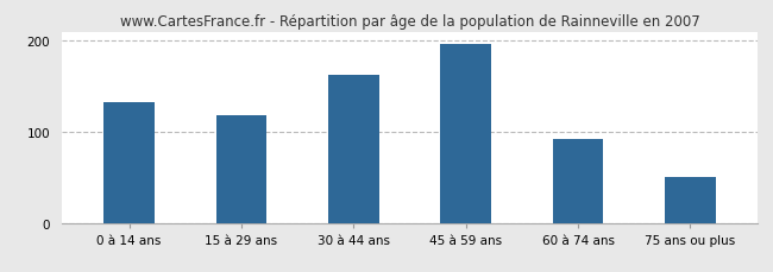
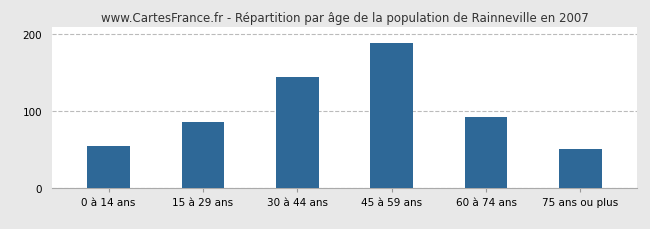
0 à 14 ans: 133 -> 54
15 à 29 ans: 118 -> 86
30 à 44 ans: 162 -> 144
45 à 59 ans: 197 -> 188
